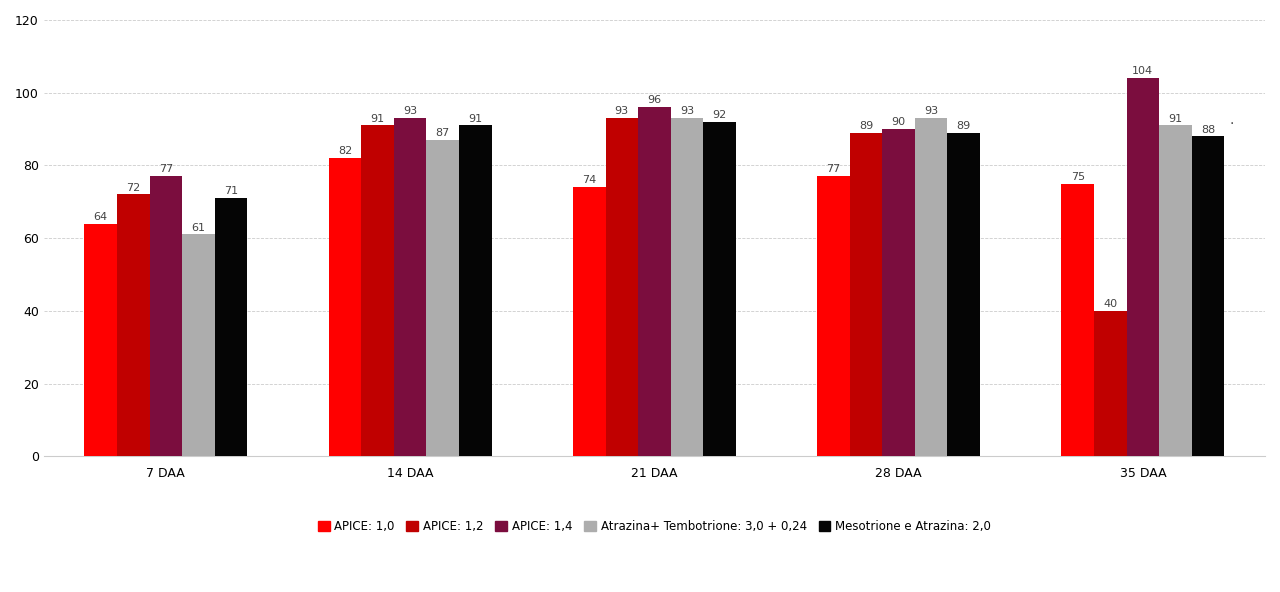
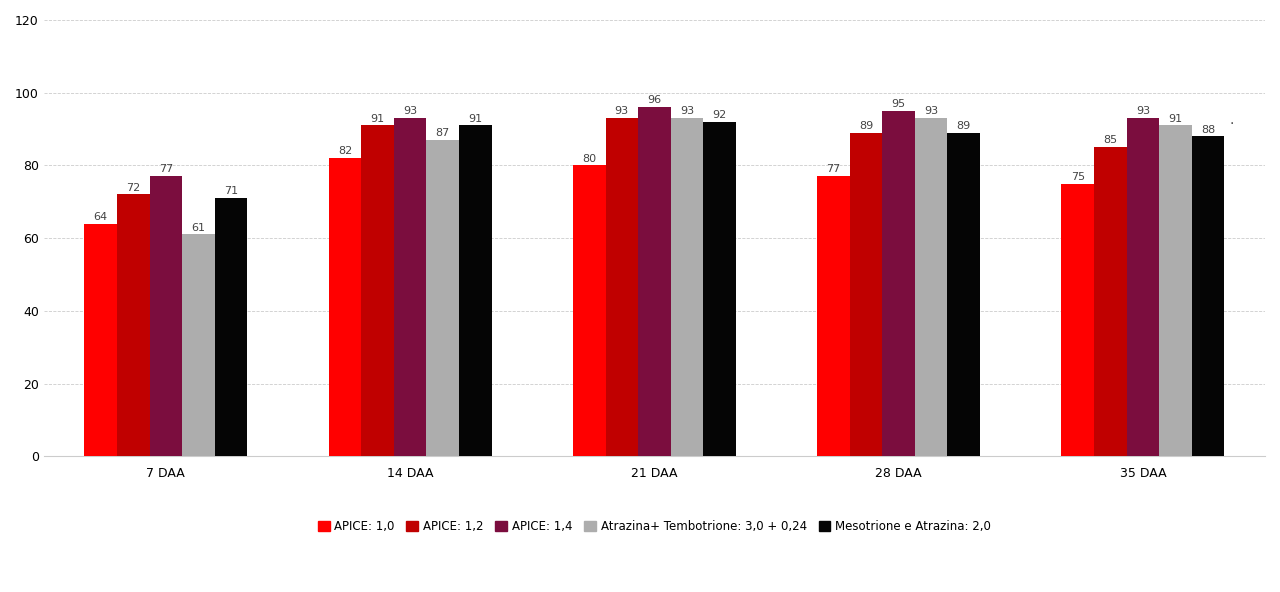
APICE: 1,0/21 DAA: 74 -> 80
APICE: 1,4/28 DAA: 90 -> 95
APICE: 1,2/35 DAA: 40 -> 85
APICE: 1,4/35 DAA: 104 -> 93
